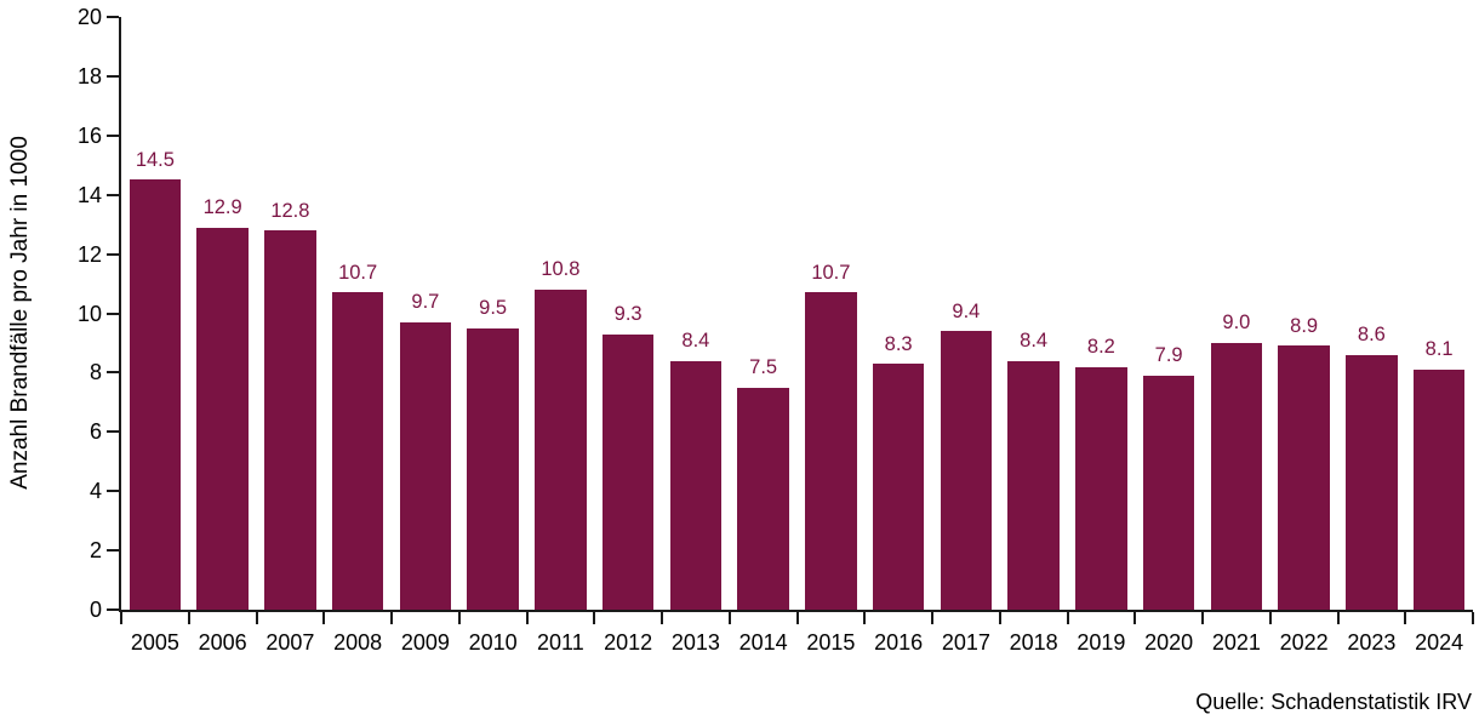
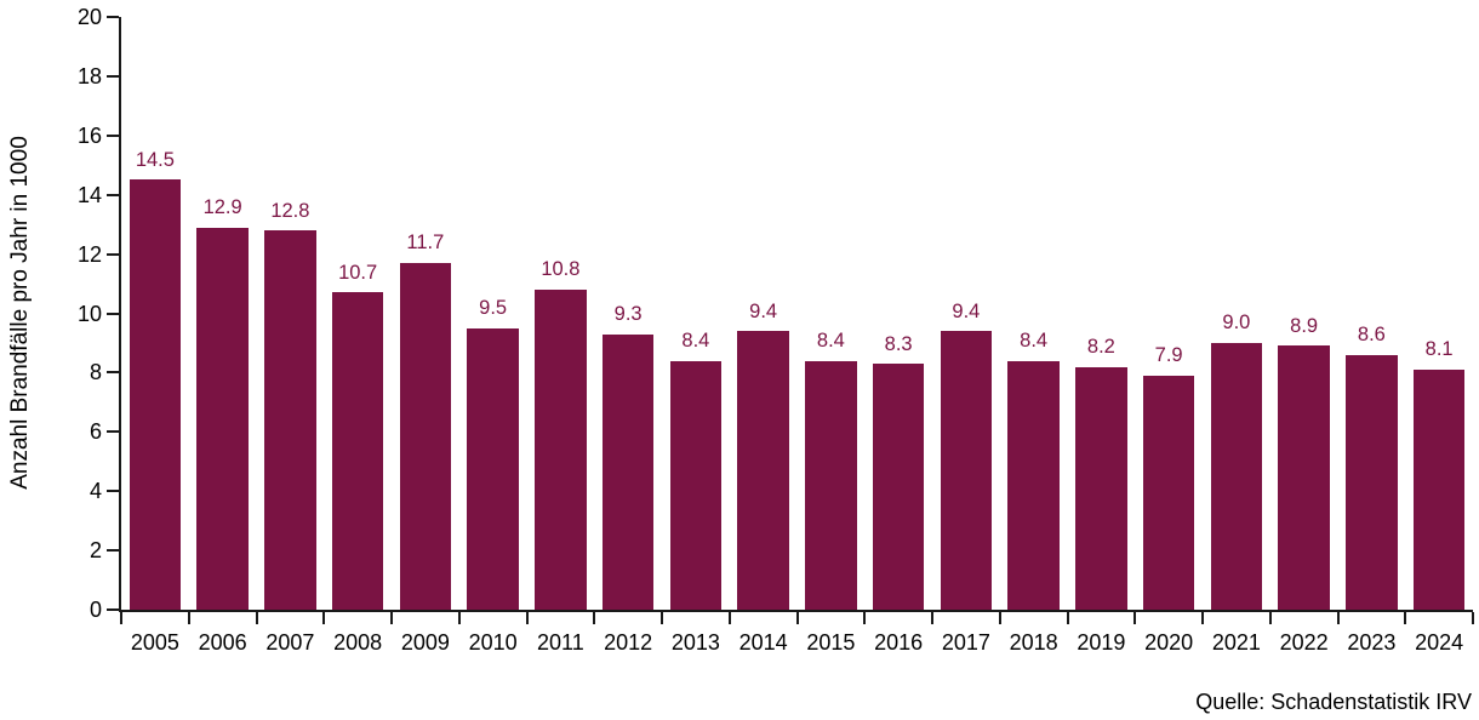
2009: 9.7 -> 11.7
2014: 7.5 -> 9.4
2015: 10.7 -> 8.4
